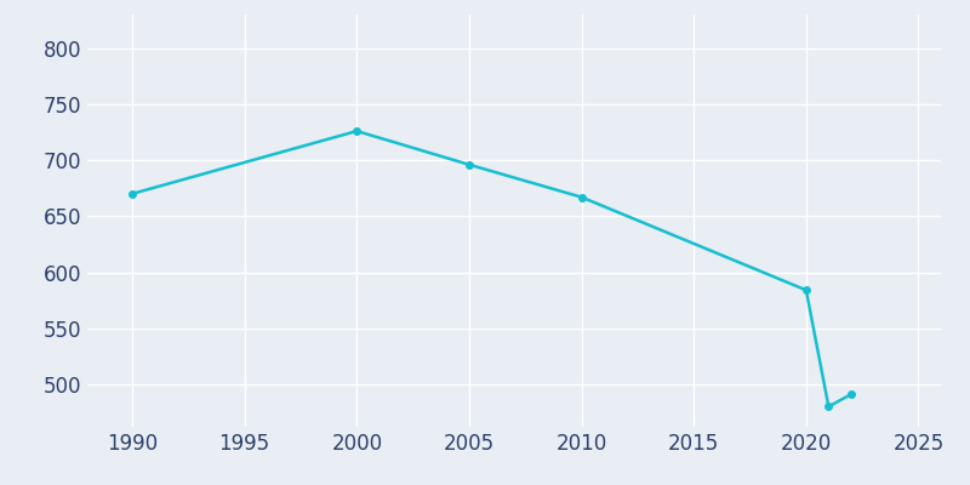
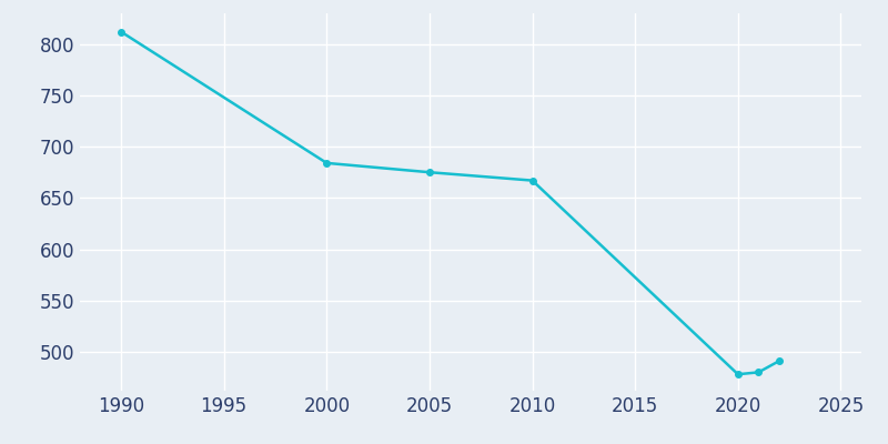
1990: 670 -> 812
2000: 726 -> 684
2005: 696 -> 675
2020: 584 -> 478
